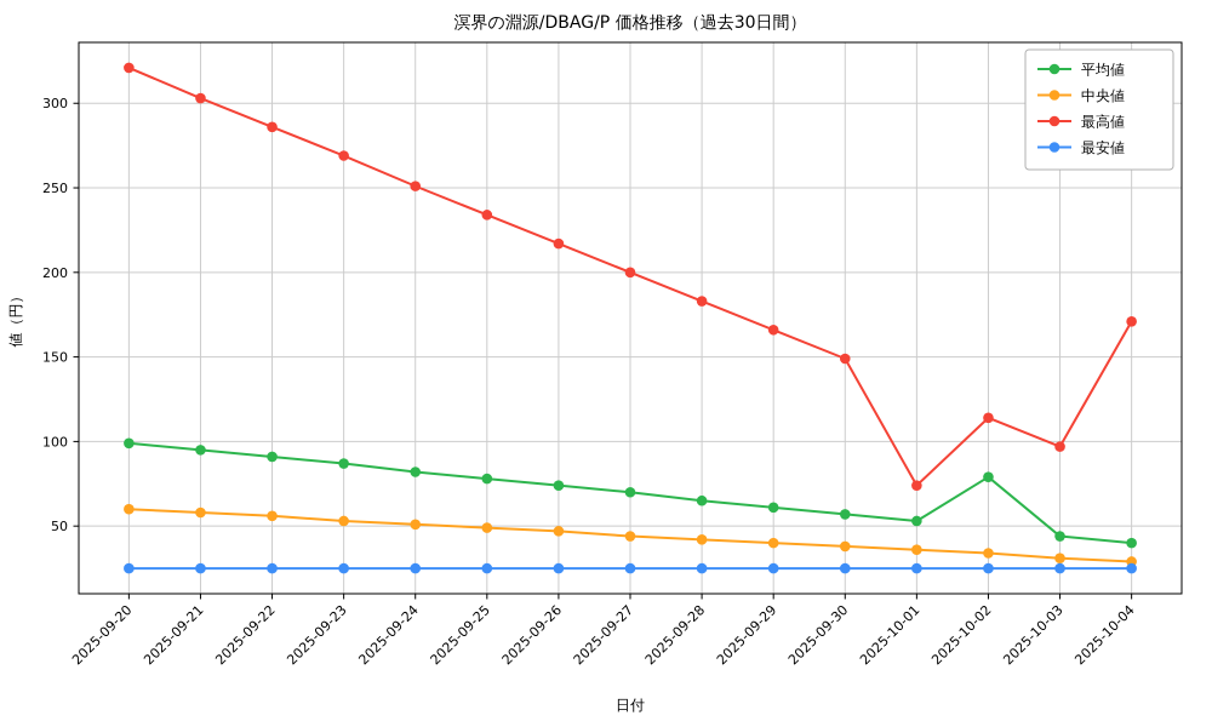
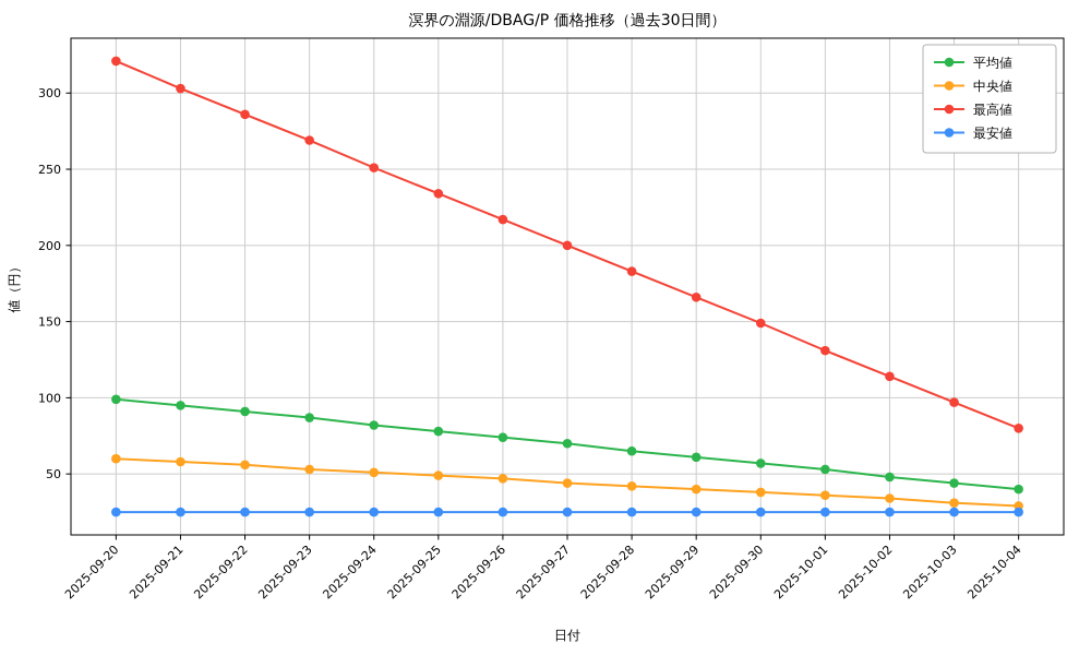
最高値/2025-10-01: 74 -> 131
平均値/2025-10-02: 79 -> 48
最高値/2025-10-04: 171 -> 80
